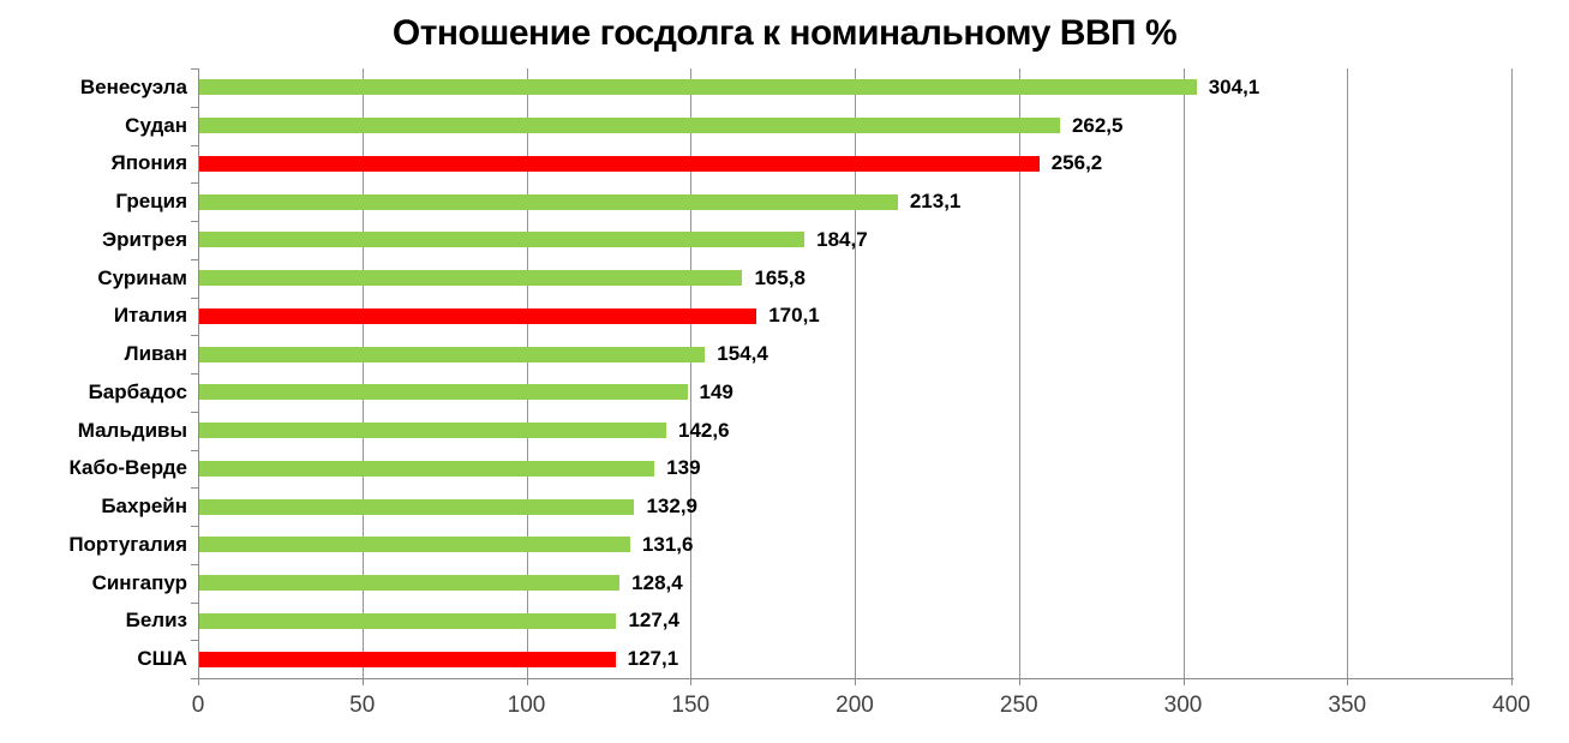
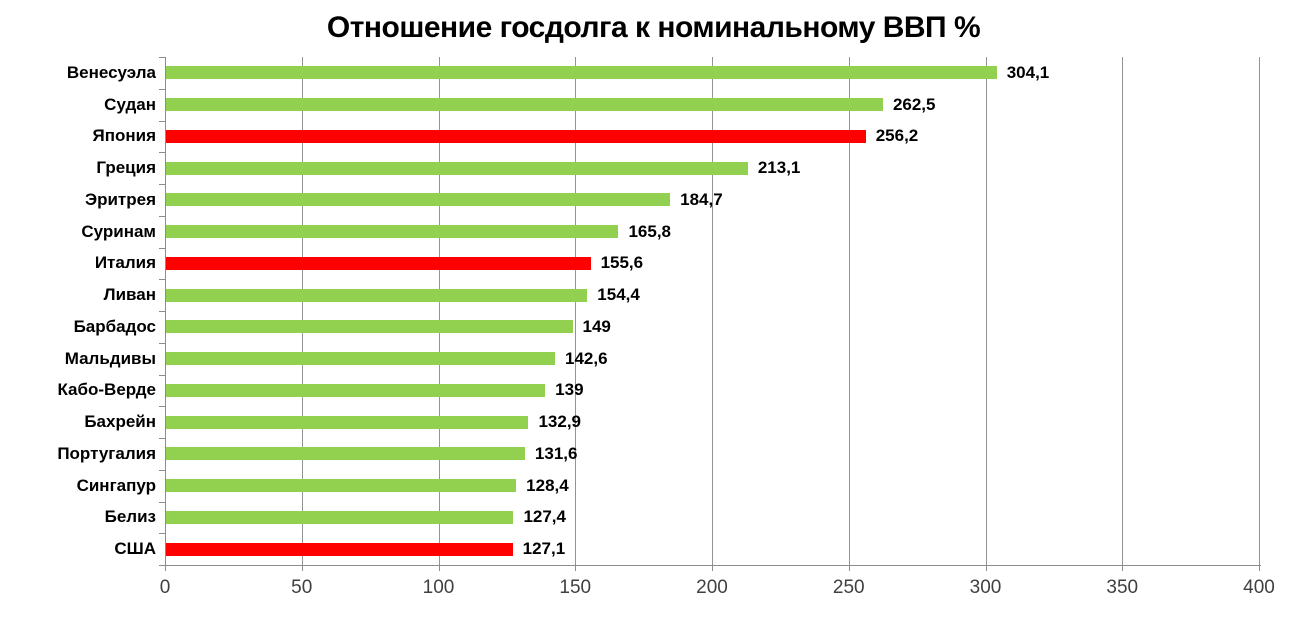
Италия: 170,1 -> 155,6
